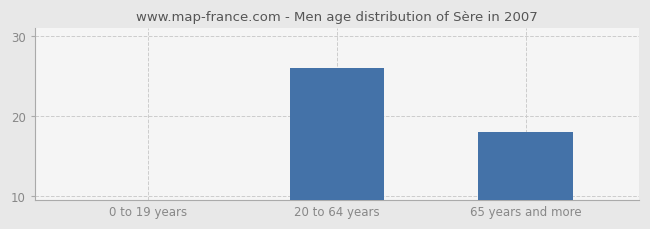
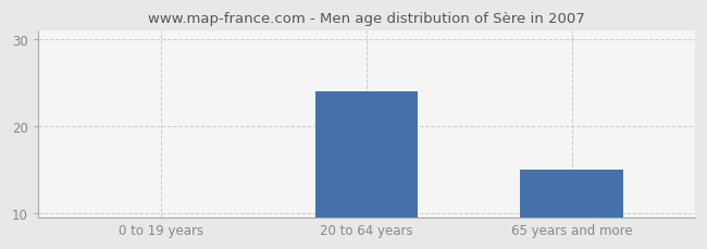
20 to 64 years: 26 -> 24
65 years and more: 18 -> 15
